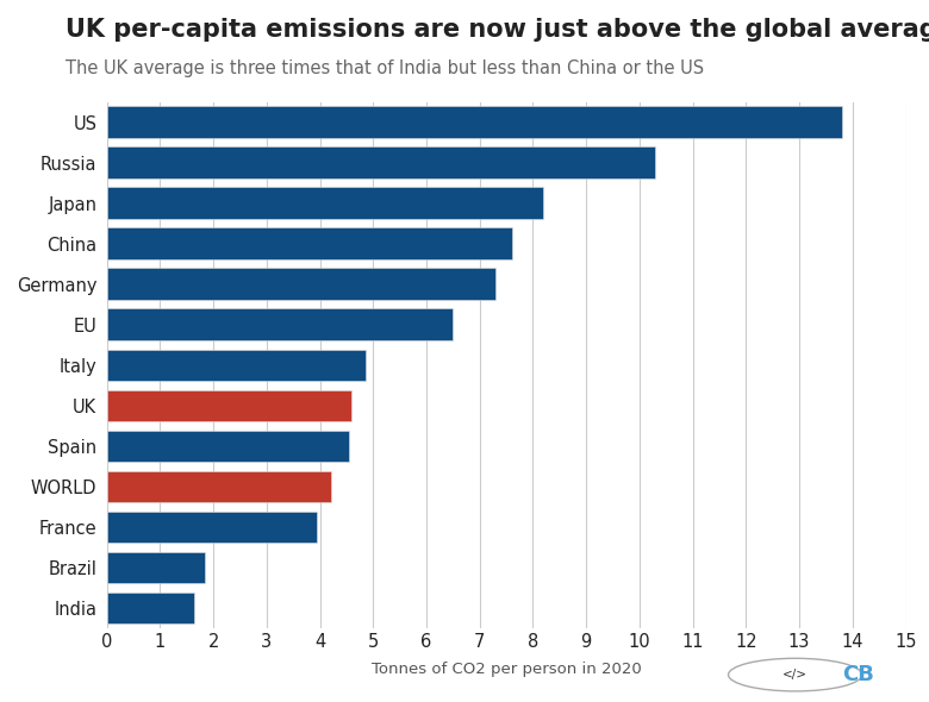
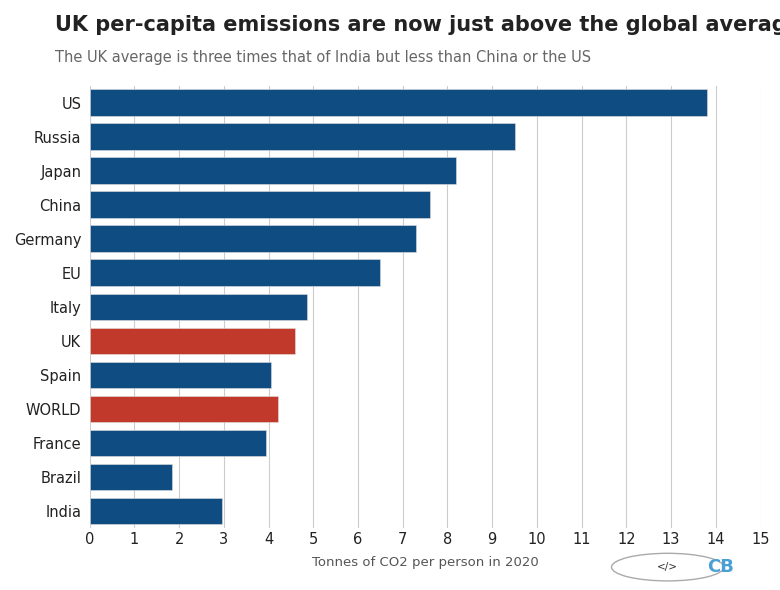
Russia: 10.30 -> 9.50
Spain: 4.55 -> 4.05
India: 1.65 -> 2.95
